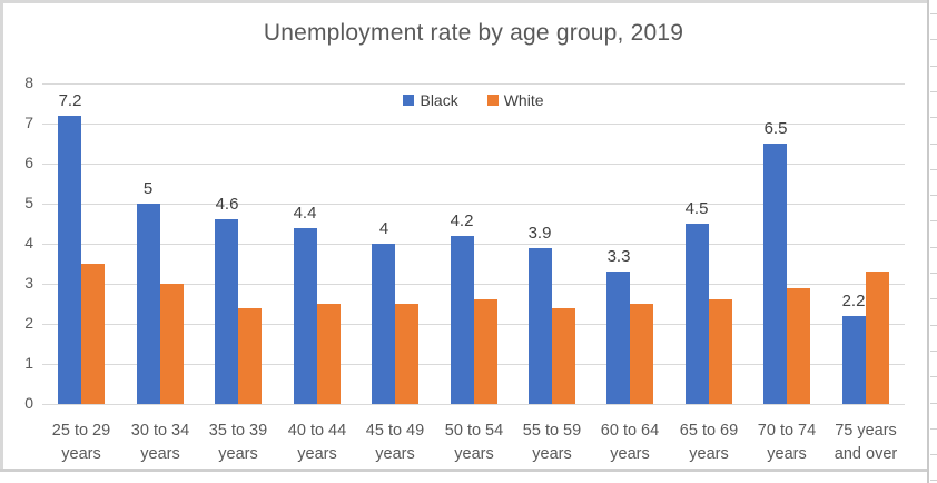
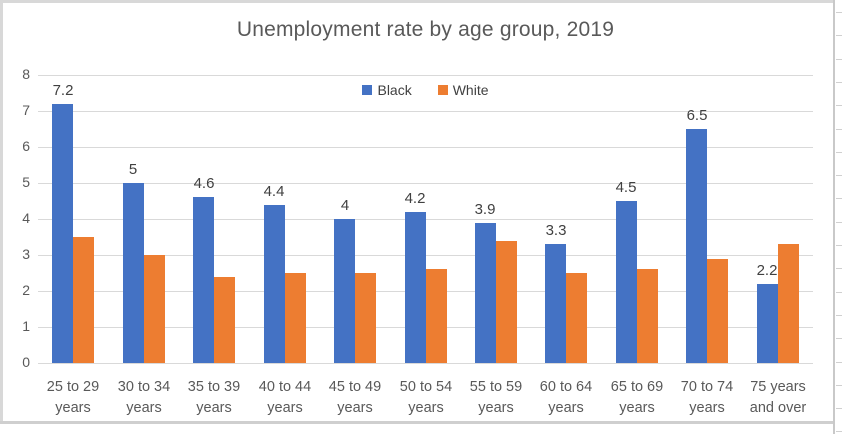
White/55 to 59 years: 2.4 -> 3.4
